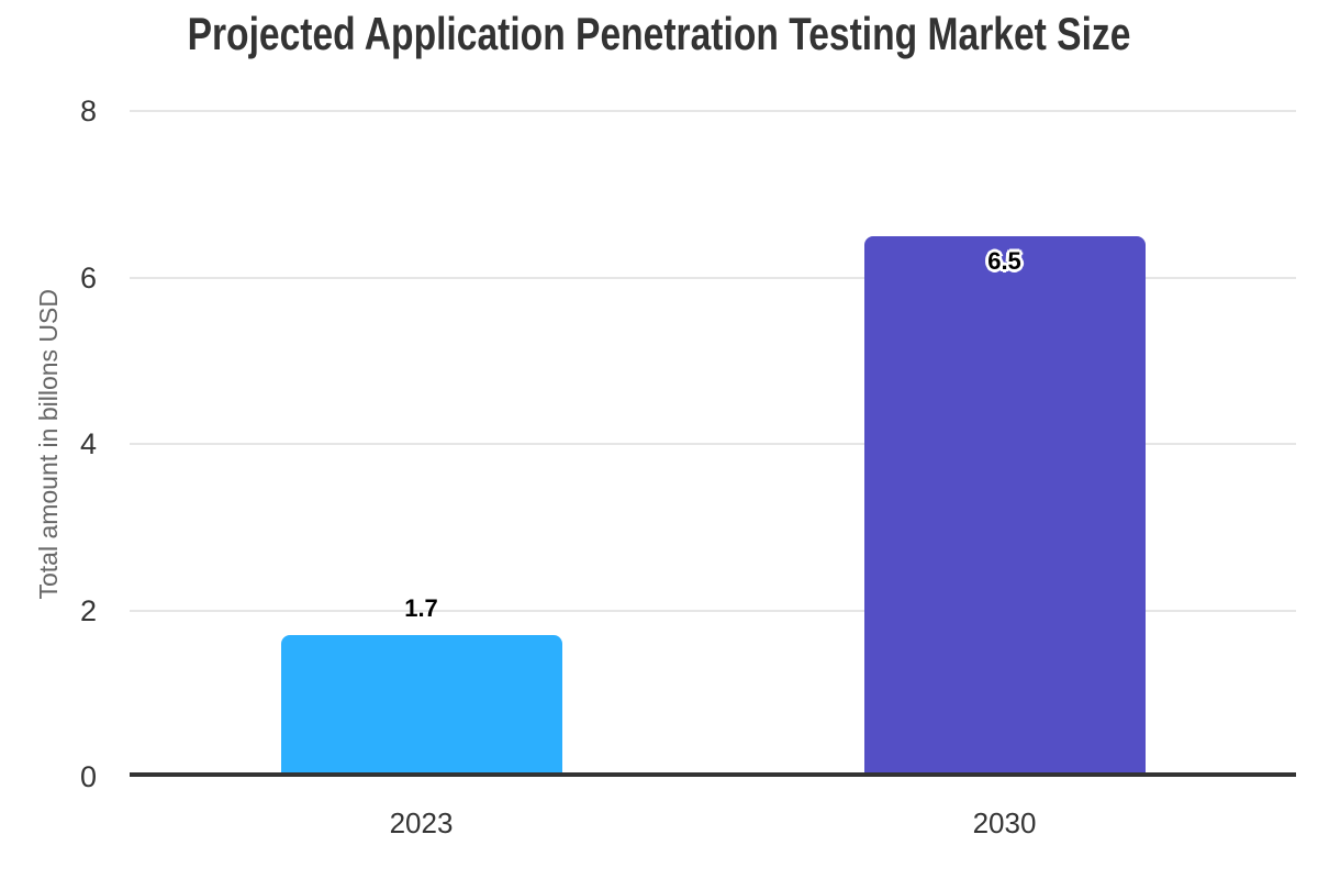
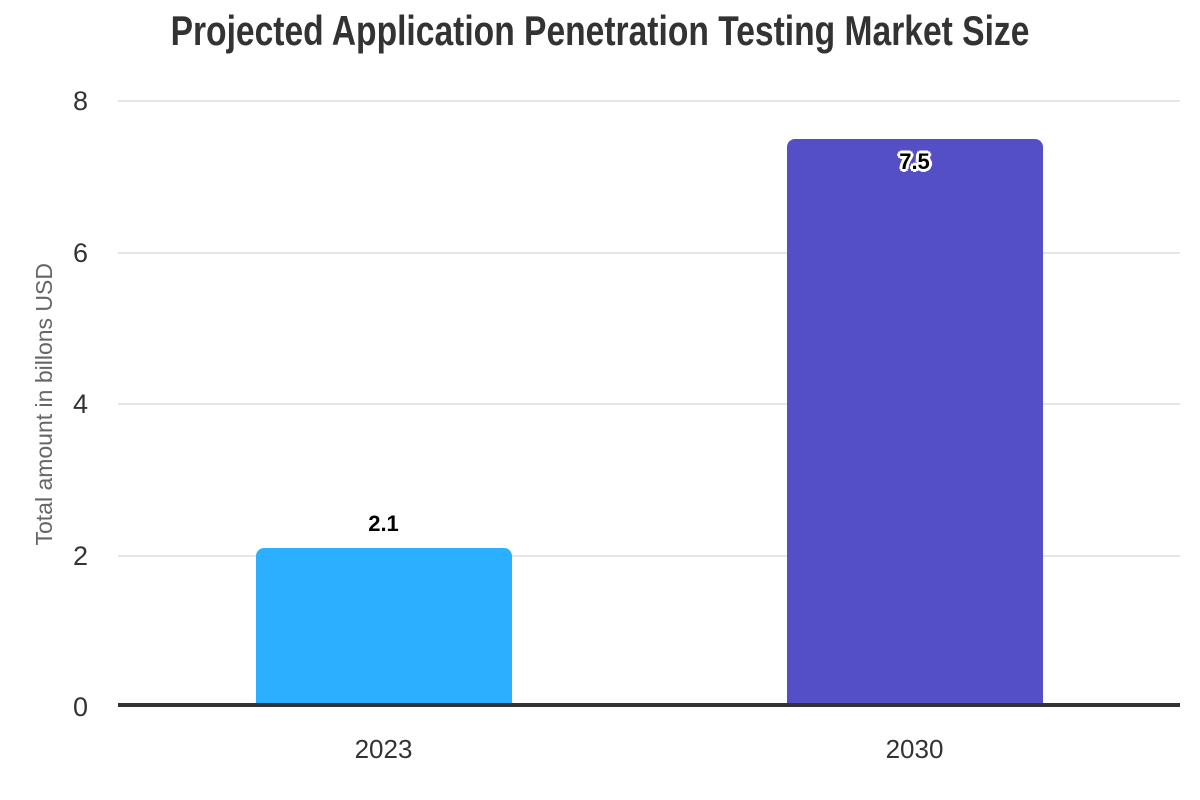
2023: 1.7 -> 2.1
2030: 6.5 -> 7.5
